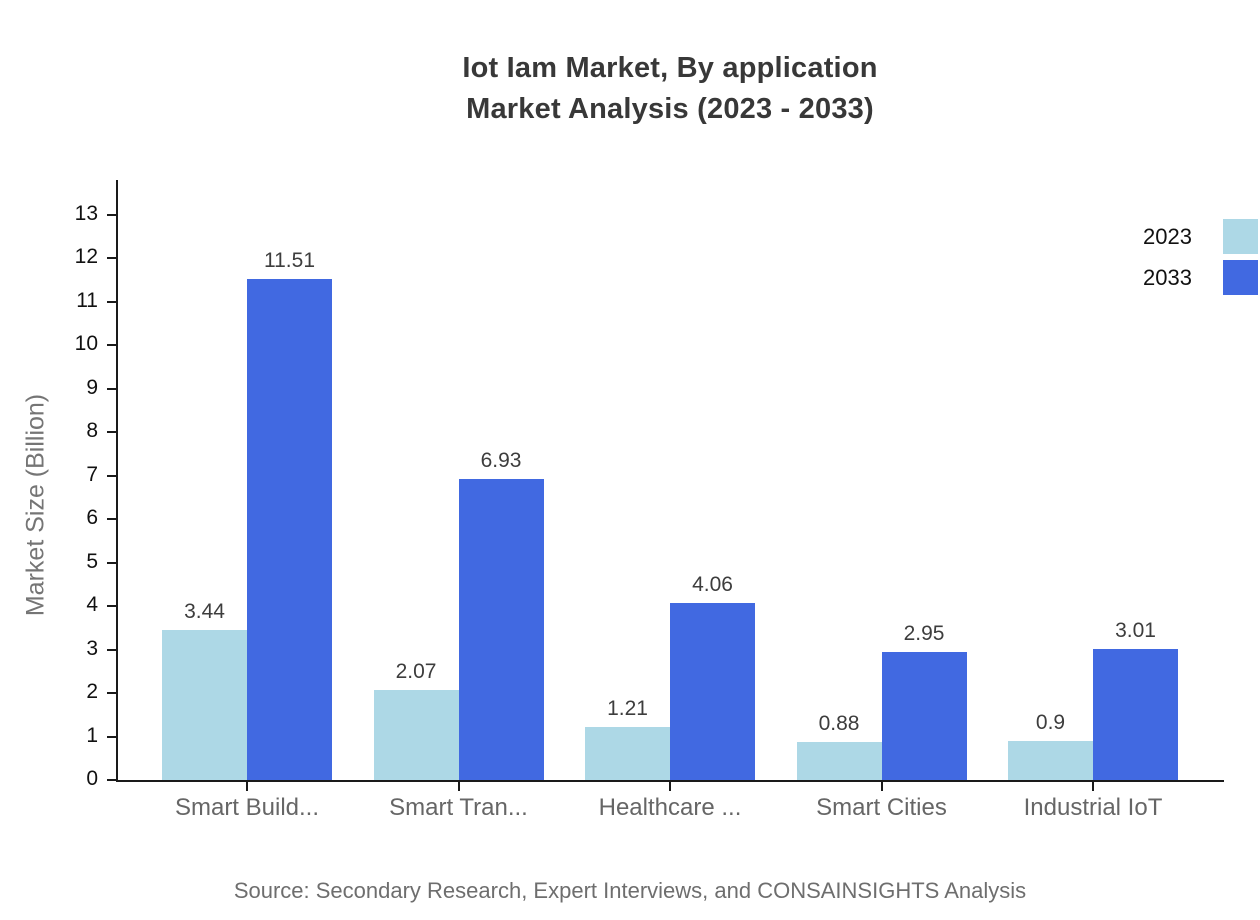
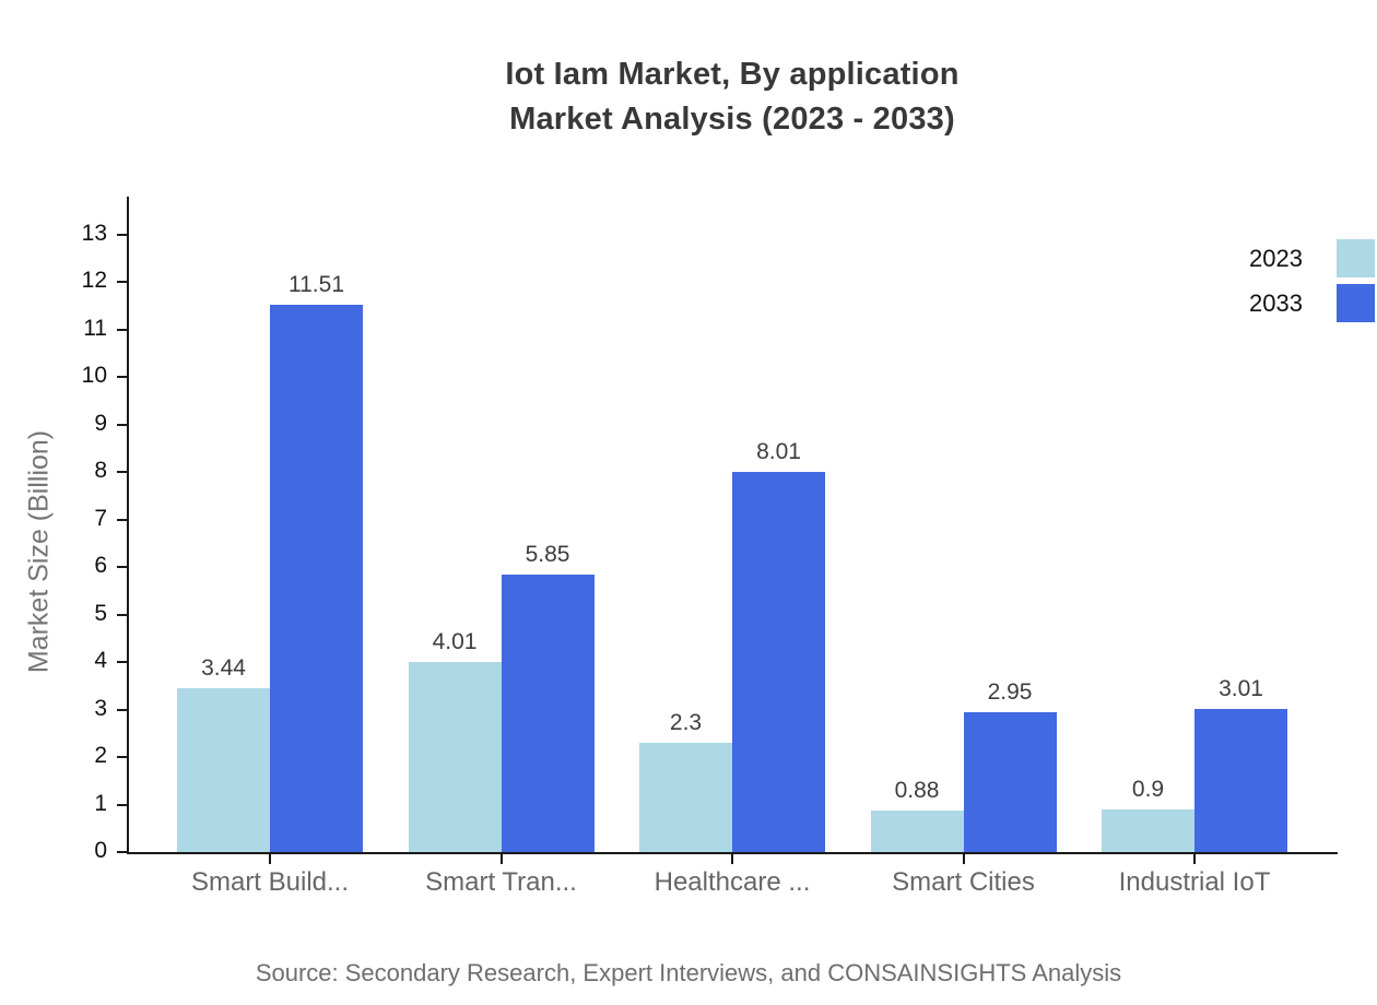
2023/Smart Tran...: 2.07 -> 4.01
2033/Smart Tran...: 6.93 -> 5.85
2023/Healthcare ...: 1.21 -> 2.3
2033/Healthcare ...: 4.06 -> 8.01
